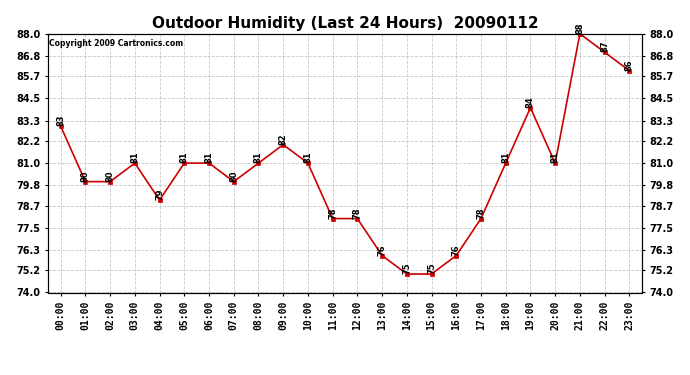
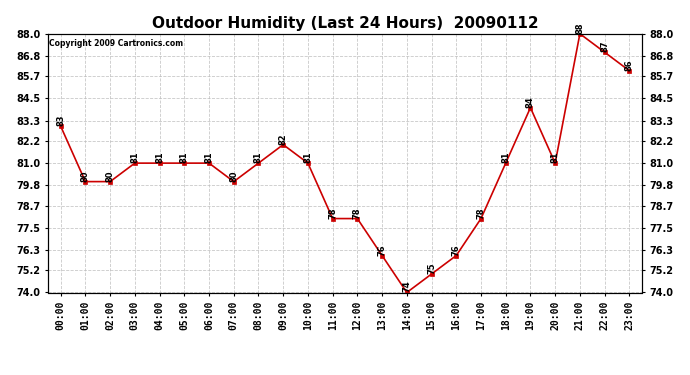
04:00: 79 -> 81
14:00: 75 -> 74
